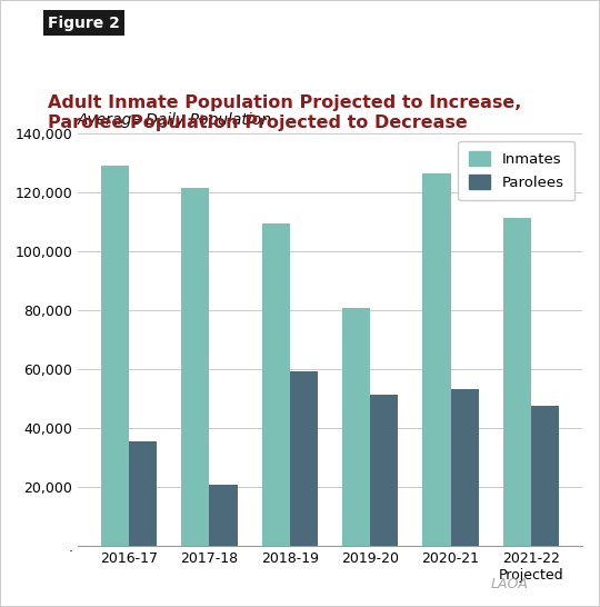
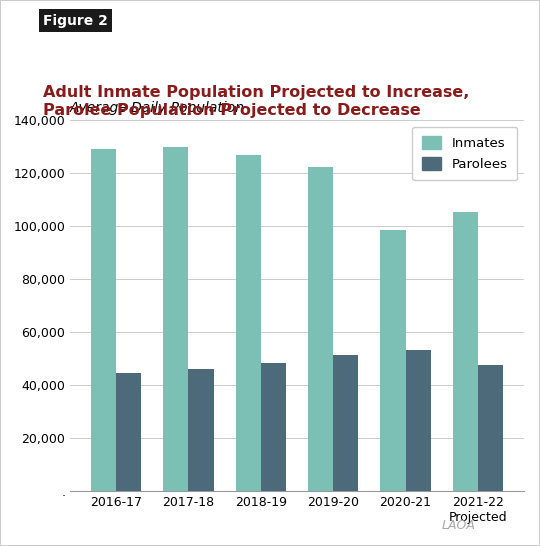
Parolees/2016-17: 35,500 -> 44,500
Inmates/2017-18: 121,500 -> 130,000
Parolees/2017-18: 21,000 -> 46,000
Inmates/2018-19: 109,500 -> 127,000
Parolees/2018-19: 59,500 -> 48,500
Inmates/2019-20: 81,000 -> 122,500
Inmates/2020-21: 126,500 -> 98,500
Inmates/2021-22 Projected: 111,500 -> 105,500
